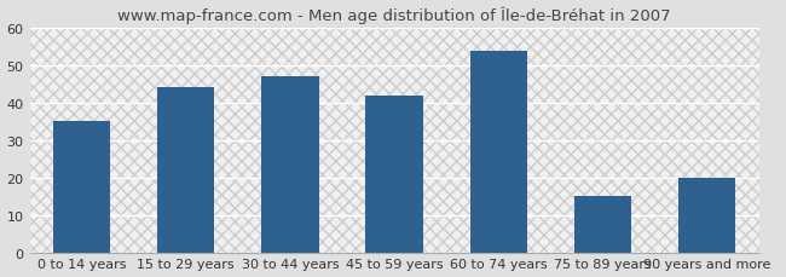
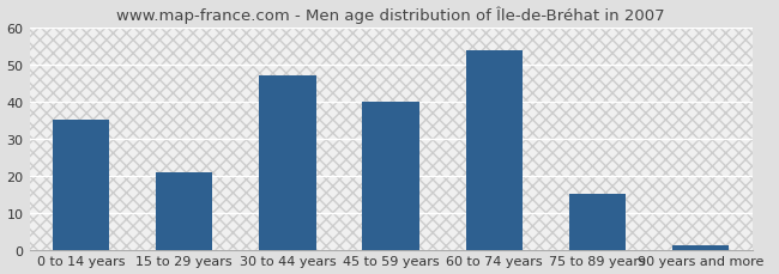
15 to 29 years: 44 -> 21
45 to 59 years: 42 -> 40
90 years and more: 20 -> 1
